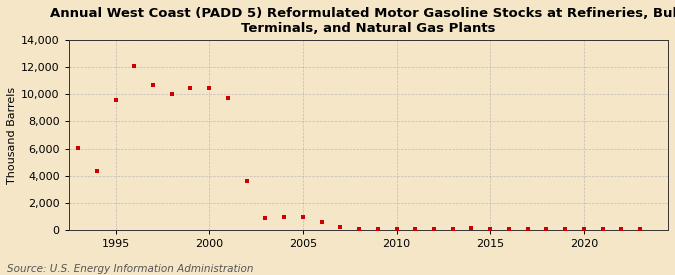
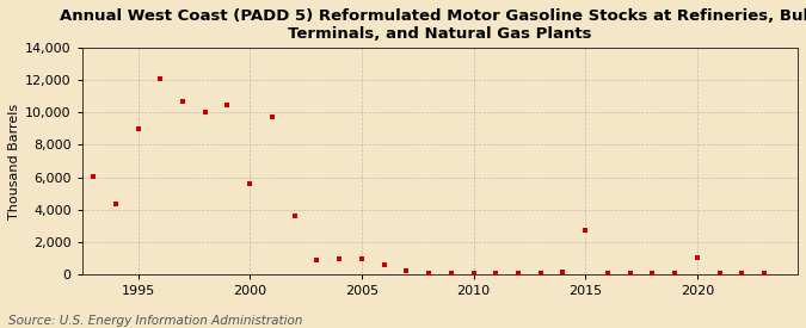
1995: 9,600 -> 9,000
2000: 10,400 -> 5,600
2015: 100 -> 2,700
2020: 100 -> 1,000
